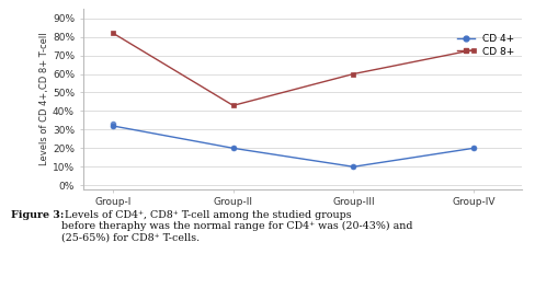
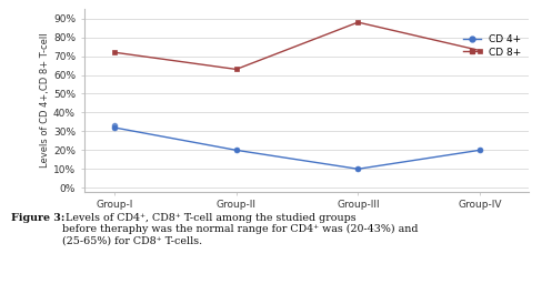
CD 8+/Group-I: 82% -> 72%
CD 8+/Group-II: 43% -> 63%
CD 8+/Group-III: 60% -> 88%
